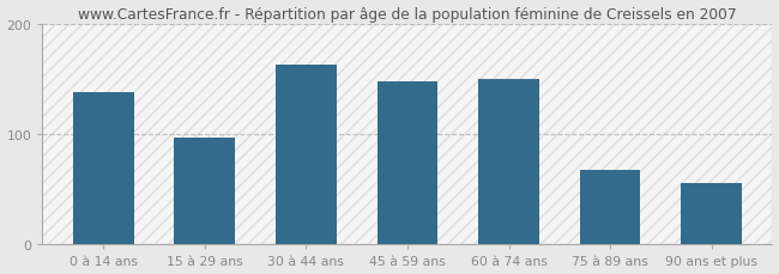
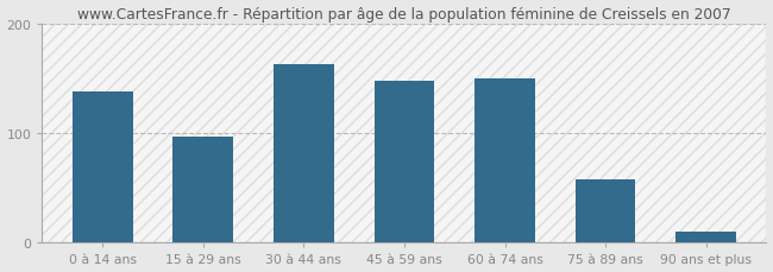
75 à 89 ans: 68 -> 58
90 ans et plus: 56 -> 10
